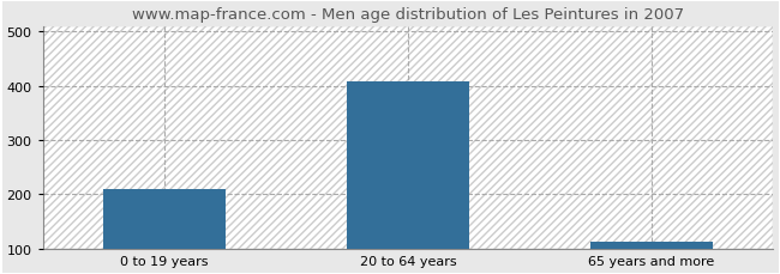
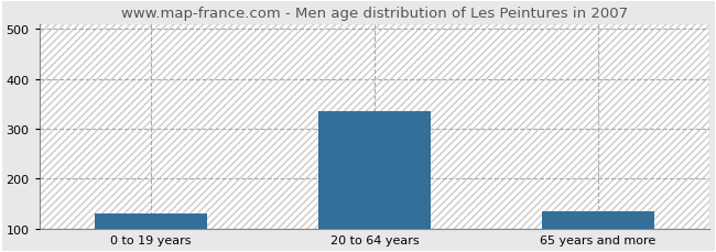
0 to 19 years: 210 -> 130
20 to 64 years: 407 -> 335
65 years and more: 113 -> 135
